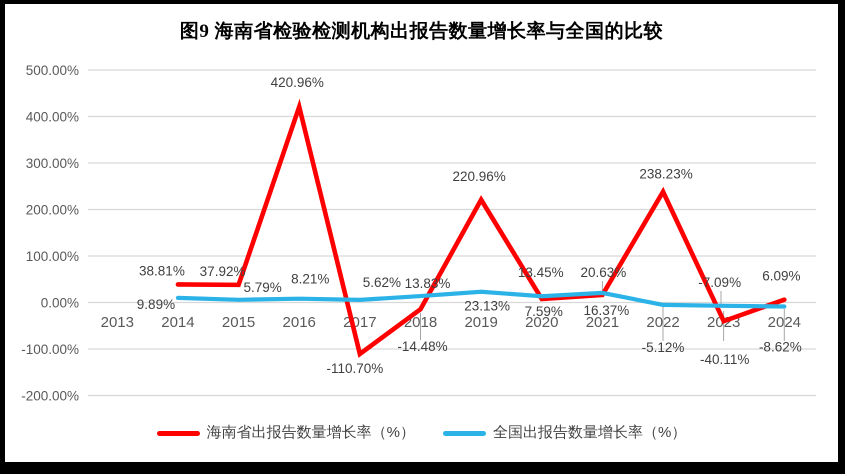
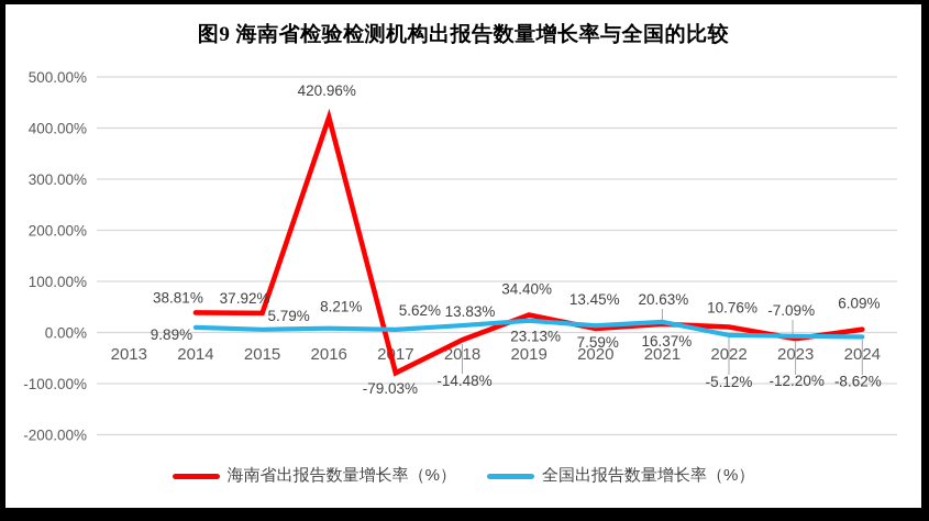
海南省出报告数量增长率（%）/2017: -110.70% -> -79.03%
海南省出报告数量增长率（%）/2019: 220.96% -> 34.40%
海南省出报告数量增长率（%）/2022: 238.23% -> 10.76%
海南省出报告数量增长率（%）/2023: -40.11% -> -12.20%
